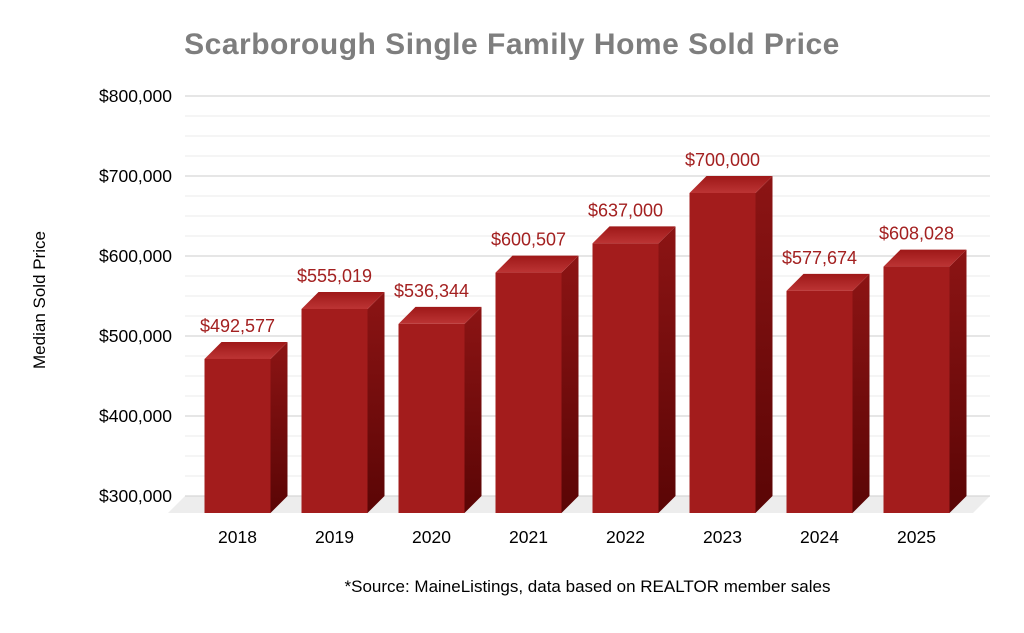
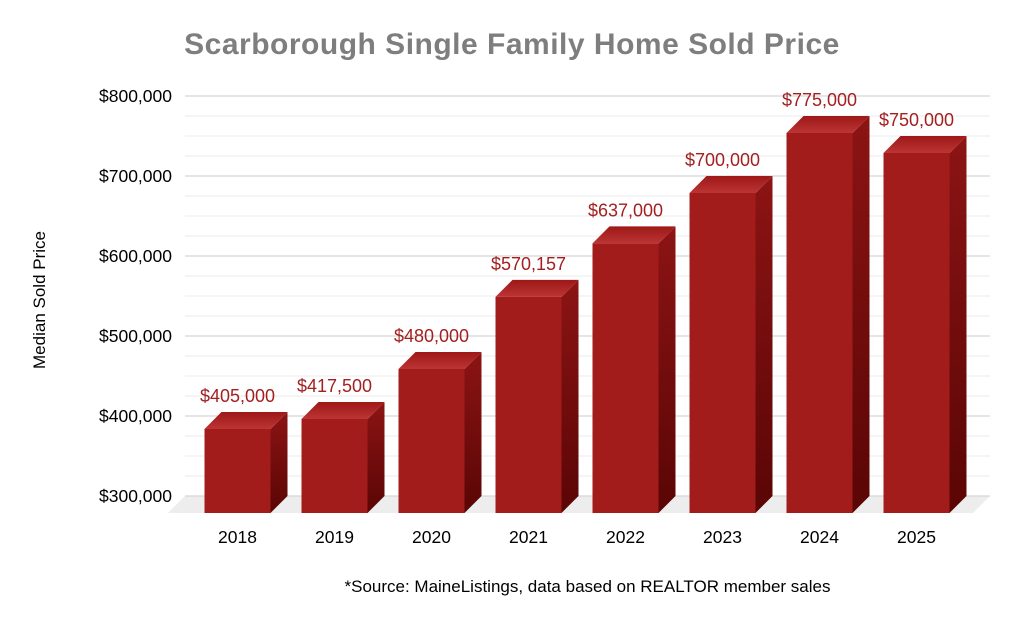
2018: $492,577 -> $405,000
2019: $555,019 -> $417,500
2020: $536,344 -> $480,000
2021: $600,507 -> $570,157
2024: $577,674 -> $775,000
2025: $608,028 -> $750,000
